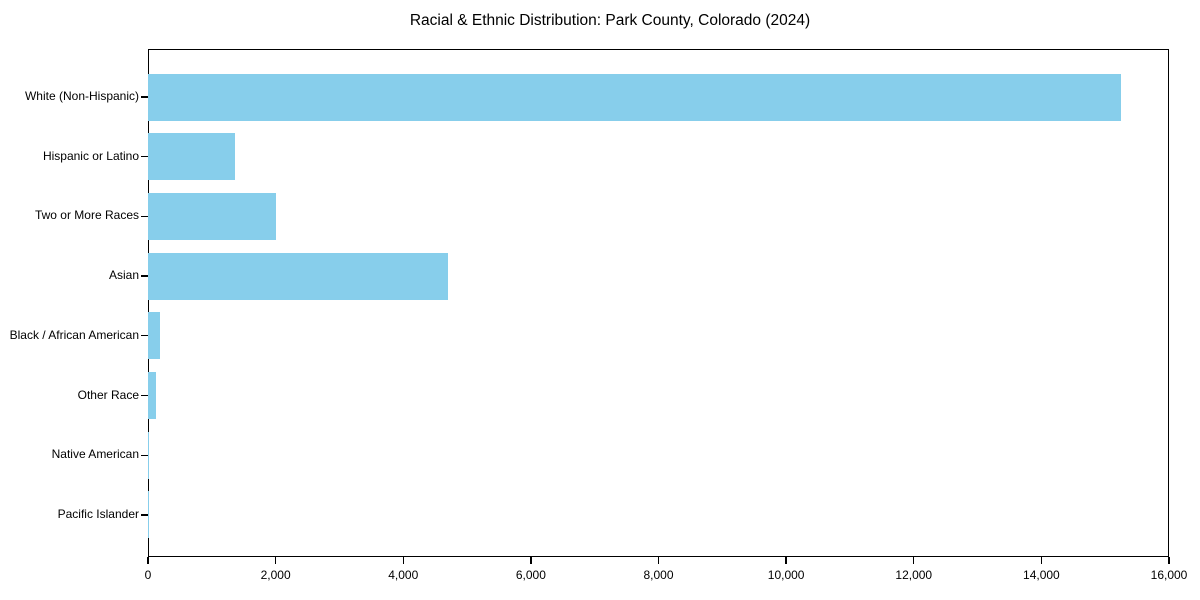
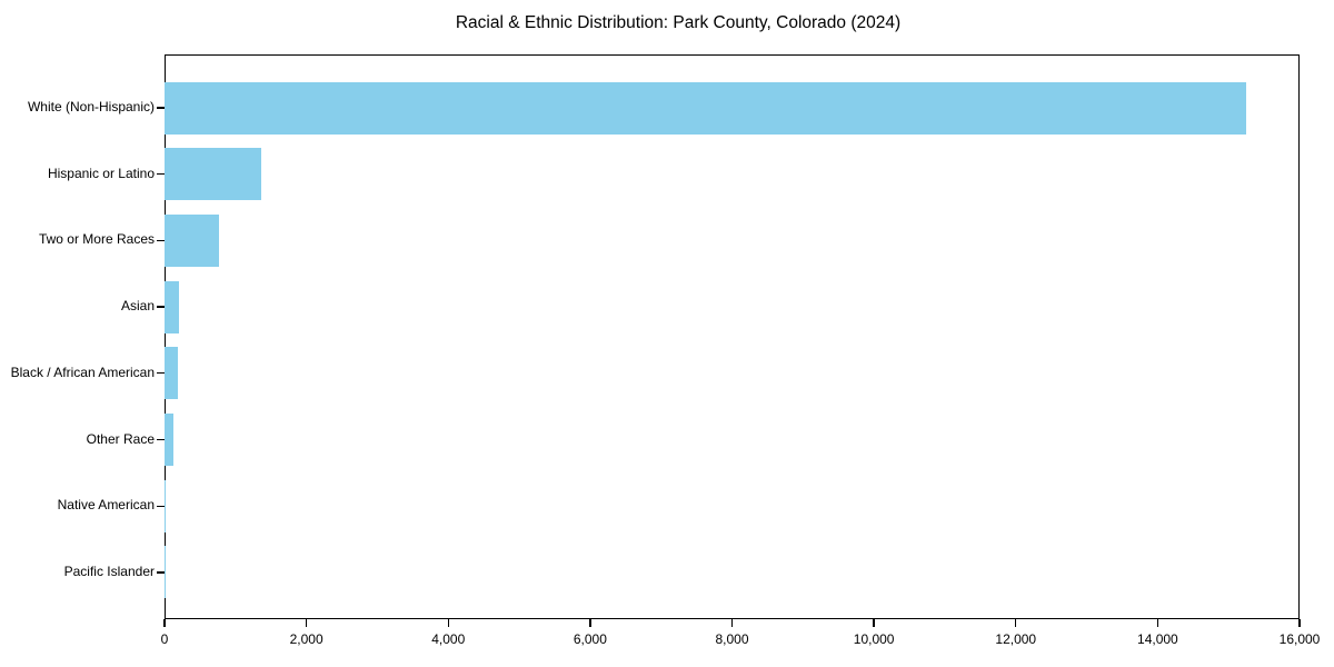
Two or More Races: 2000 -> 800
Asian: 4700 -> 200
